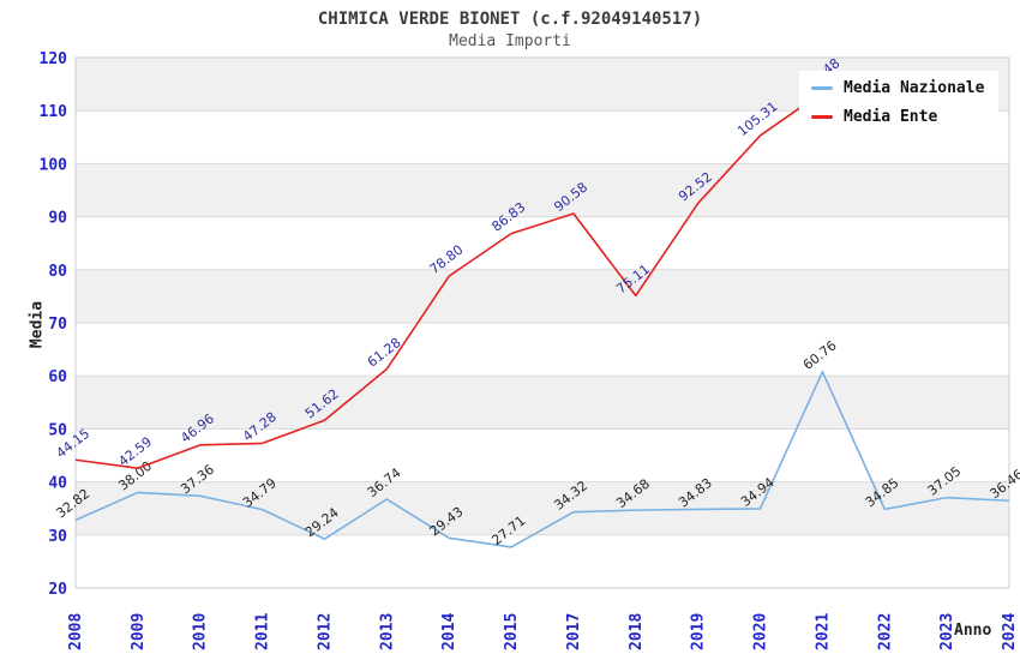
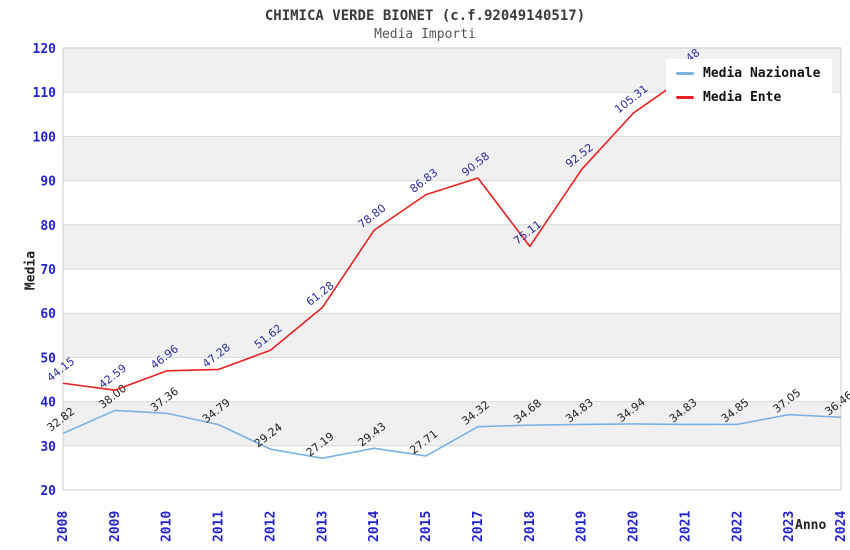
Media Nazionale/2013: 36.74 -> 27.19
Media Nazionale/2021: 60.76 -> 34.83
